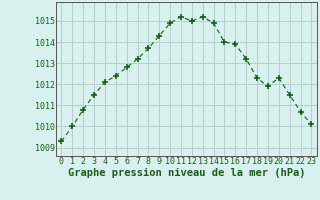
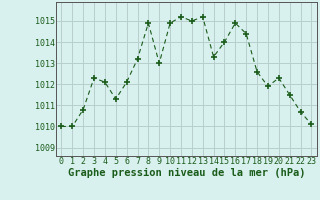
0: 1009.3 -> 1010.0
3: 1011.5 -> 1012.3
5: 1012.4 -> 1011.3
6: 1012.8 -> 1012.1
8: 1013.7 -> 1014.9
9: 1014.3 -> 1013.0
14: 1014.9 -> 1013.3
16: 1013.9 -> 1014.9
17: 1013.2 -> 1014.4
18: 1012.3 -> 1012.6
